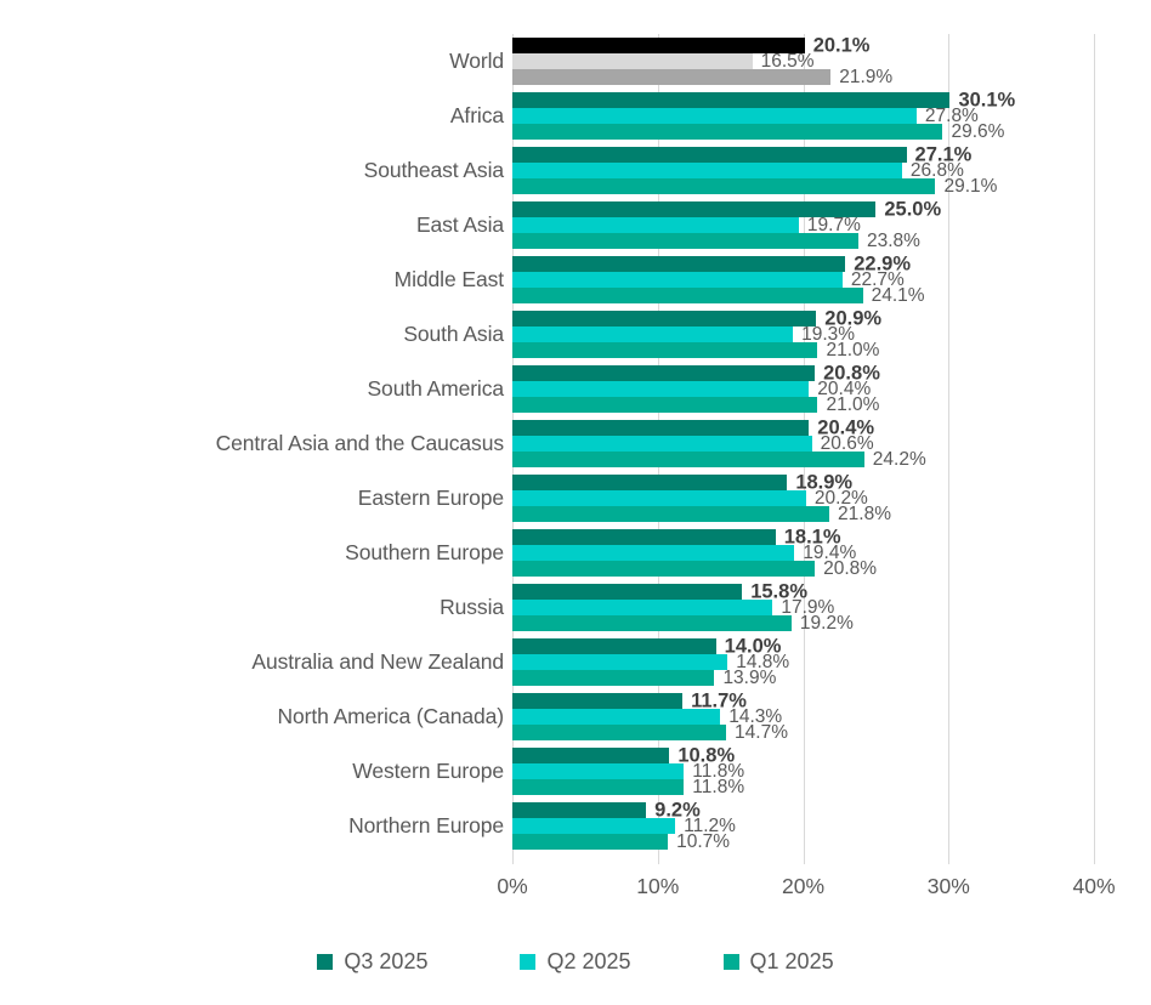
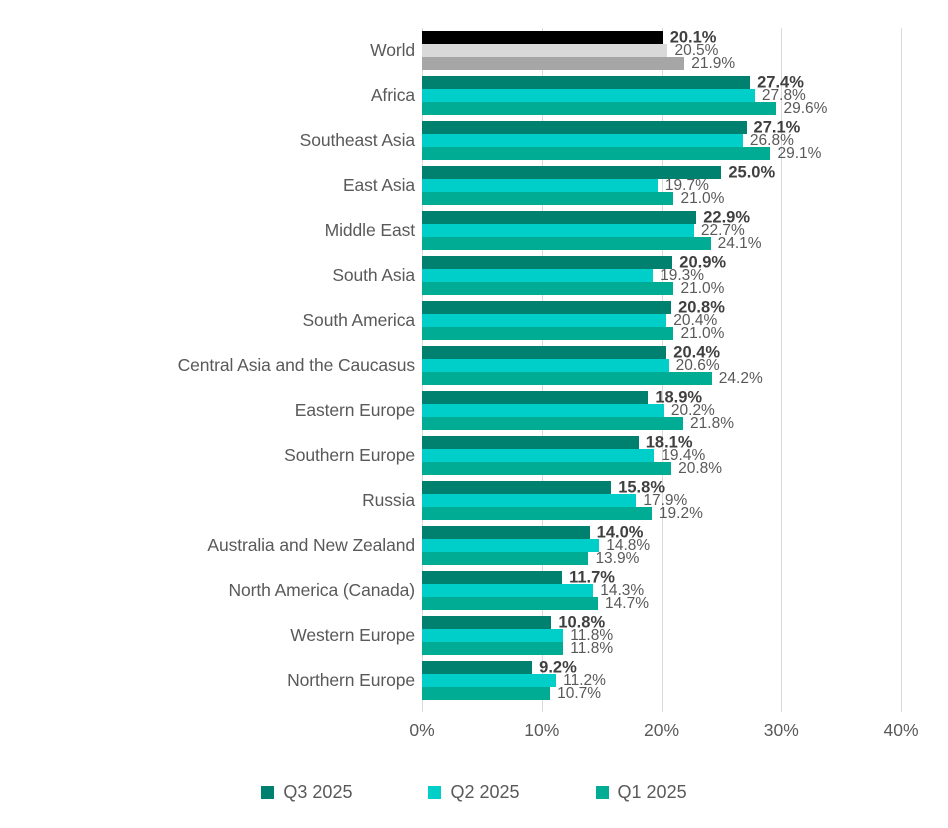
Q2 2025/World: 16.5% -> 20.5%
Q3 2025/Africa: 30.1% -> 27.4%
Q1 2025/East Asia: 23.8% -> 21.0%
